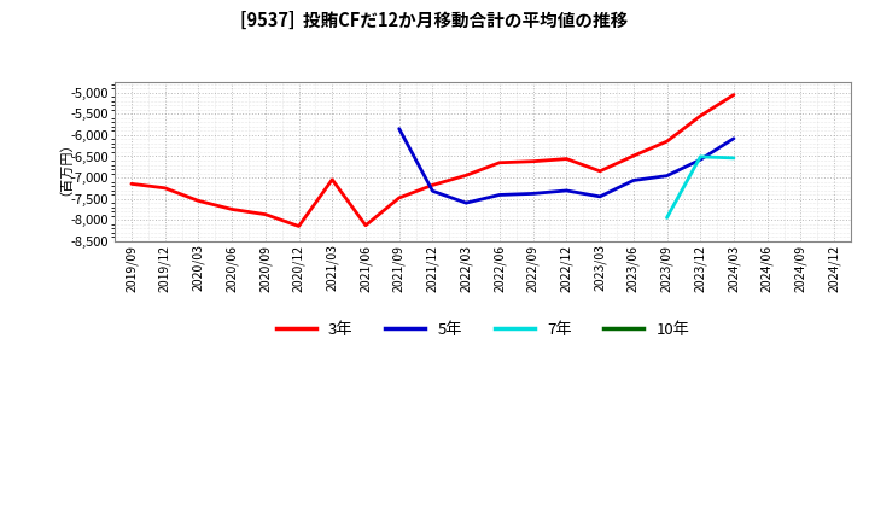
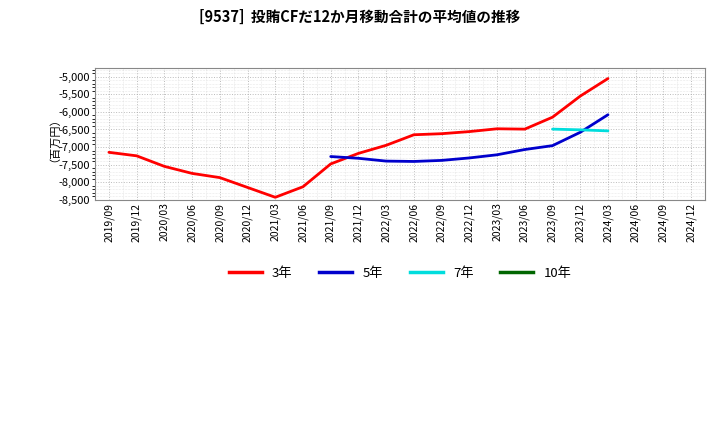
3年/2021/03: -7,050 -> -8,430
5年/2021/09: -5,850 -> -7,270
5年/2022/03: -7,600 -> -7,400
3年/2023/03: -6,850 -> -6,480
5年/2023/03: -7,450 -> -7,220
7年/2023/09: -7,950 -> -6,490
